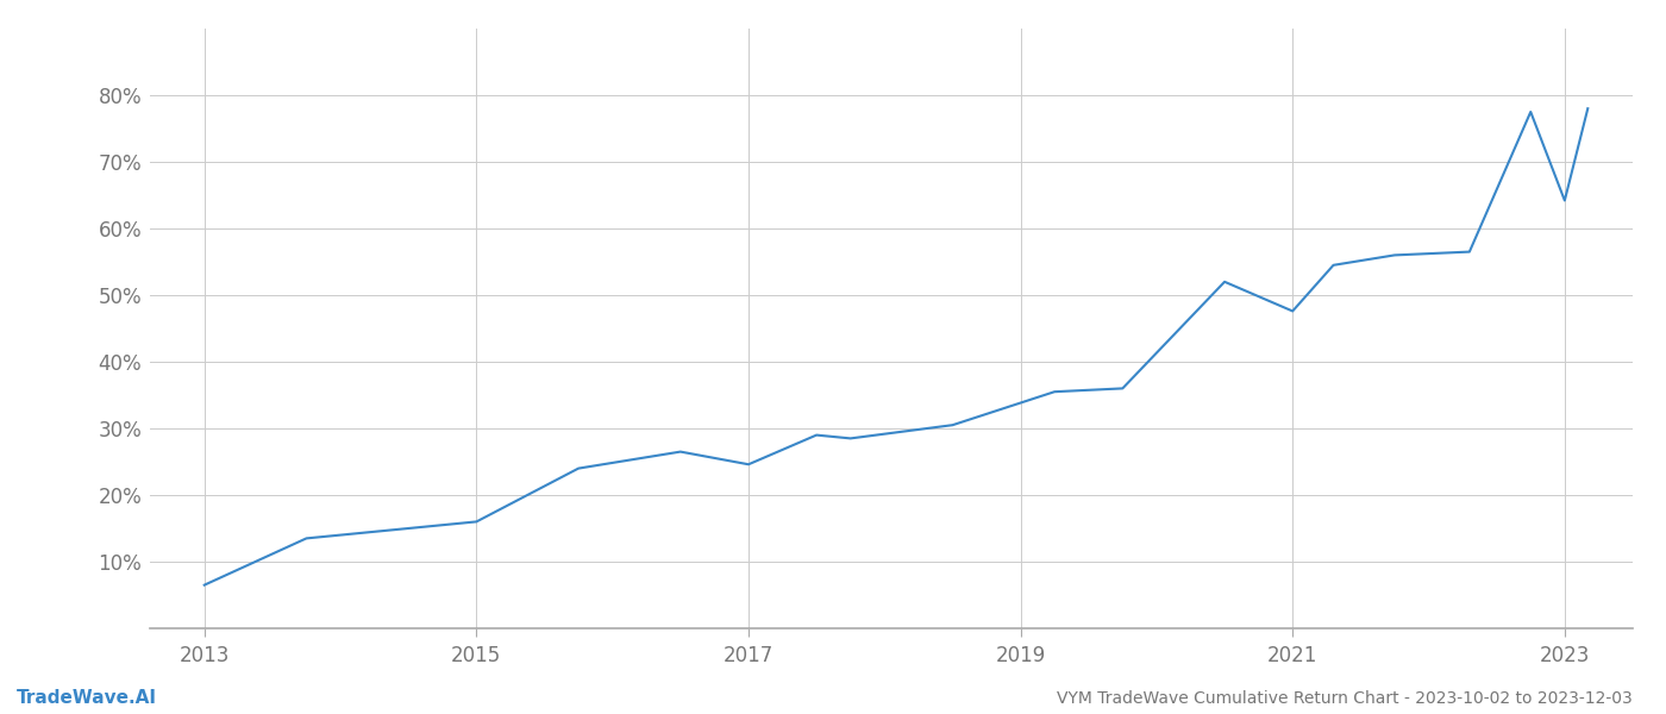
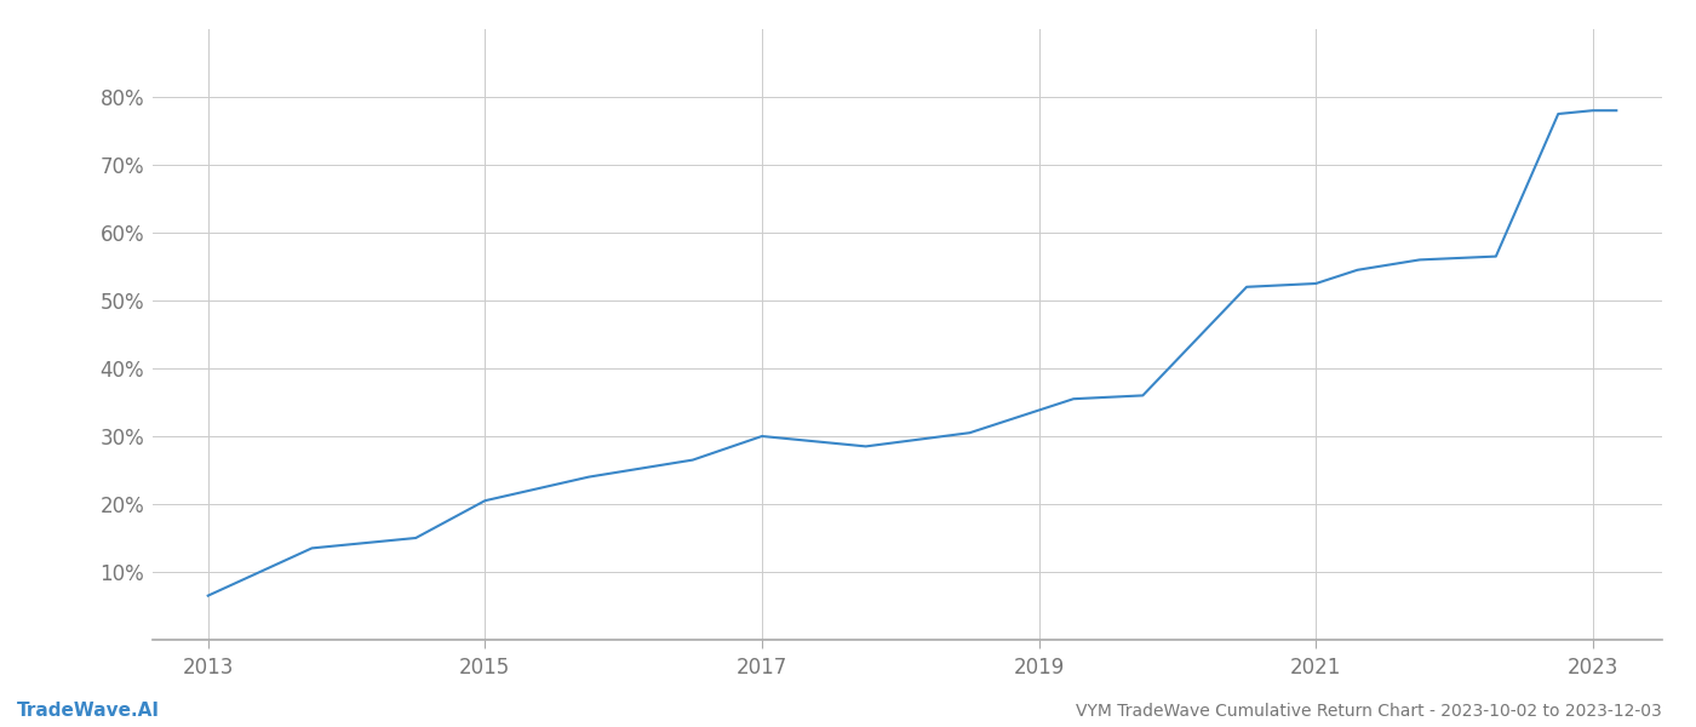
2015: 16.0% -> 20.5%
2017: 24.6% -> 30.0%
2021: 47.6% -> 52.5%
2023: 64.2% -> 78.0%
